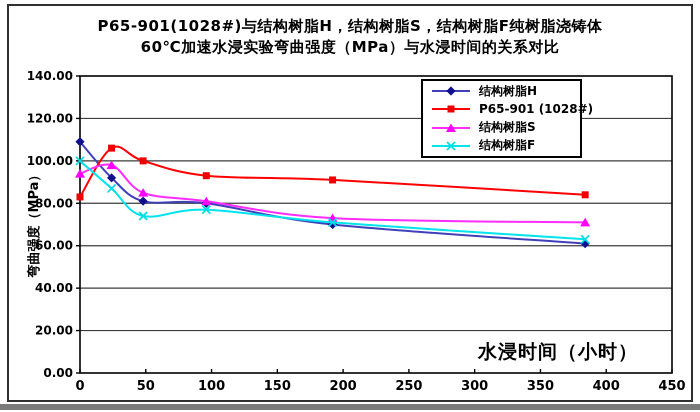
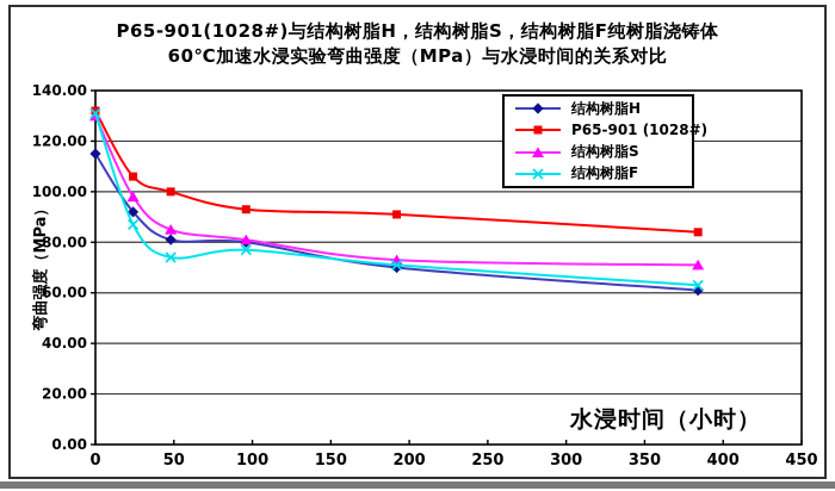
结构树脂H/0: 109 -> 115
P65-901 (1028#)/0: 83 -> 132
结构树脂S/0: 94 -> 130
结构树脂F/0: 100 -> 131
